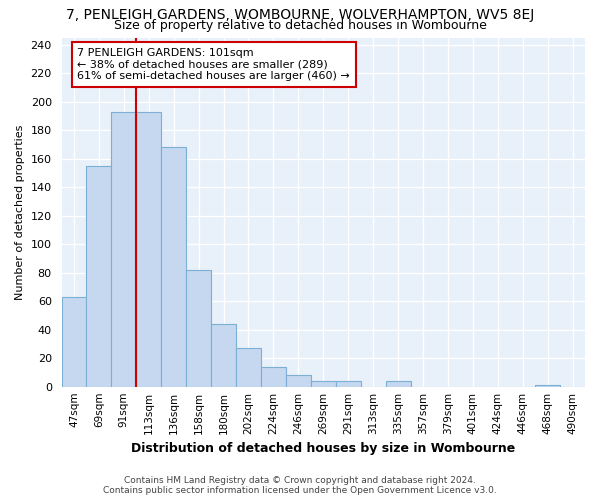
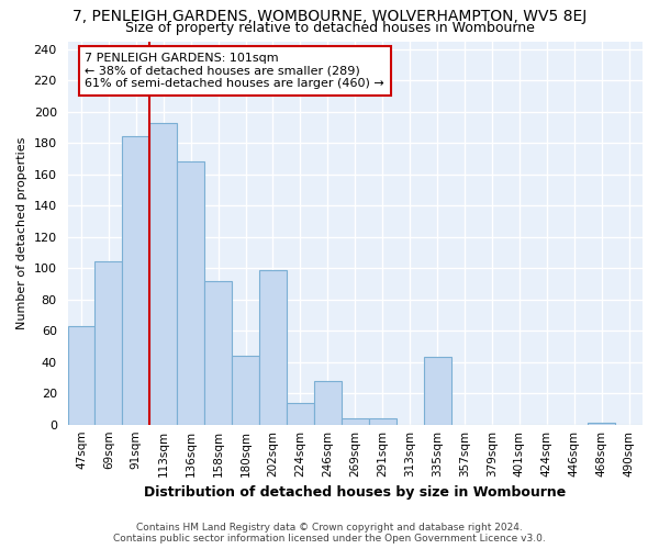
69sqm: 155 -> 104
91sqm: 193 -> 184
158sqm: 82 -> 92
202sqm: 27 -> 99
246sqm: 8 -> 28
335sqm: 4 -> 43
